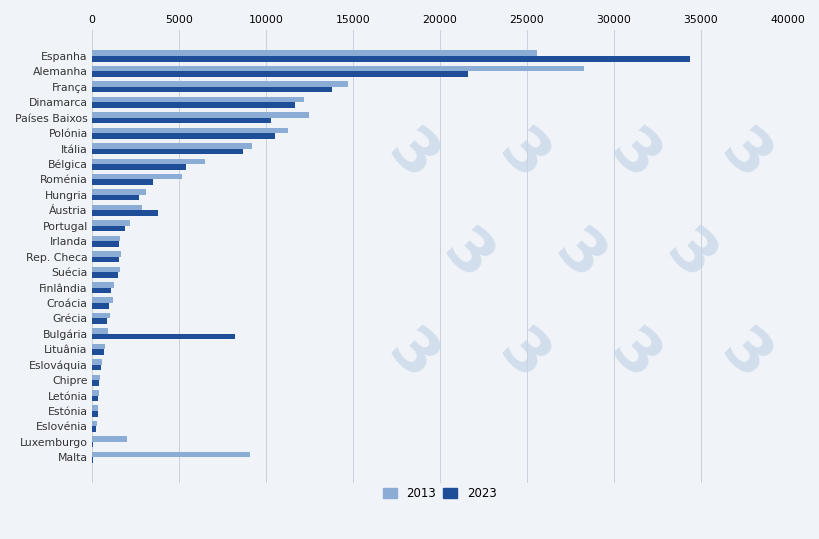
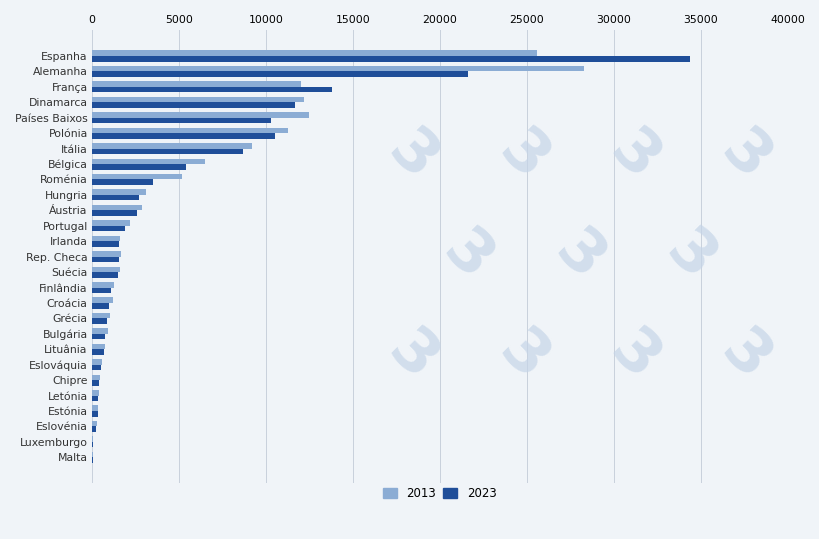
2013/França: 14700 -> 12000
2023/Áustria: 3800 -> 2600
2023/Bulgária: 8200 -> 800
2013/Luxemburgo: 2000 -> 100
2013/Malta: 9100 -> 0
